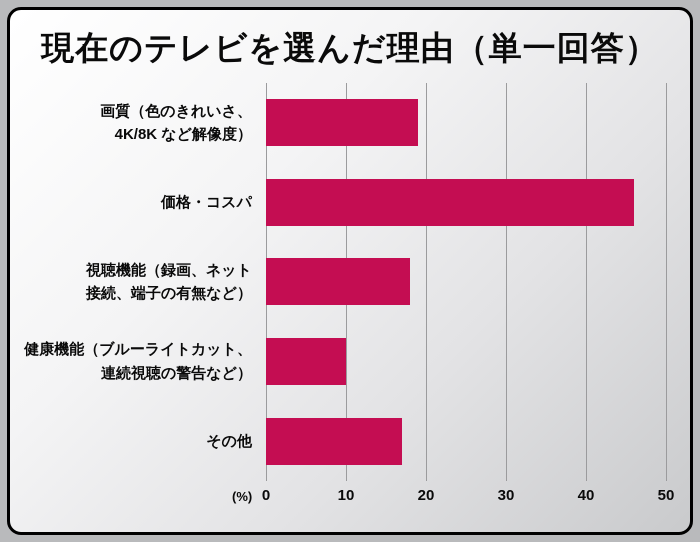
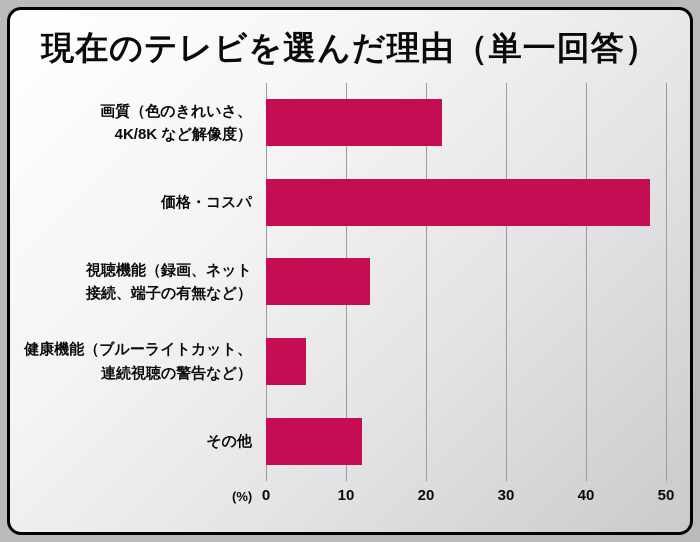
画質（色のきれいさ、 4K/8K など解像度）: 19 -> 22
価格・コスパ: 46 -> 48
視聴機能（録画、ネット 接続、端子の有無など）: 18 -> 13
健康機能（ブルーライトカット、 連続視聴の警告など）: 10 -> 5
その他: 17 -> 12
